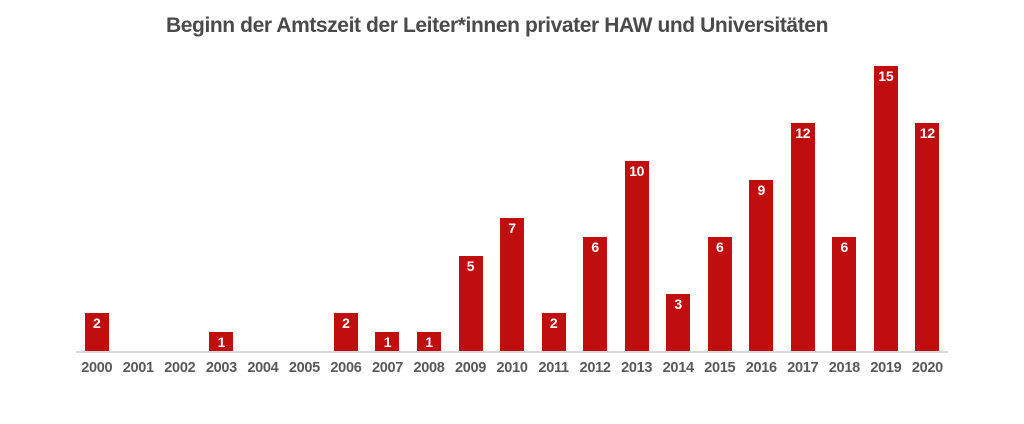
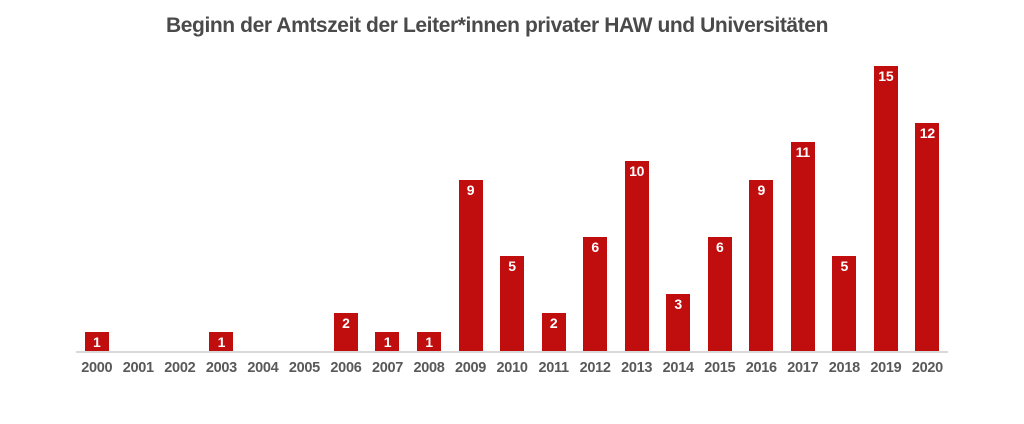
2000: 2 -> 1
2009: 5 -> 9
2010: 7 -> 5
2017: 12 -> 11
2018: 6 -> 5
